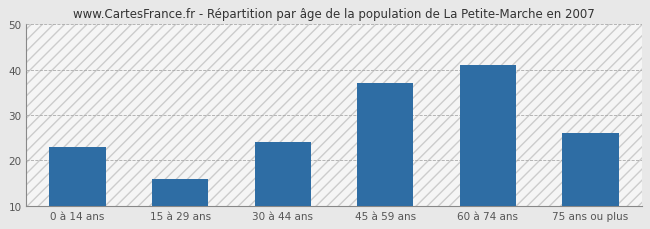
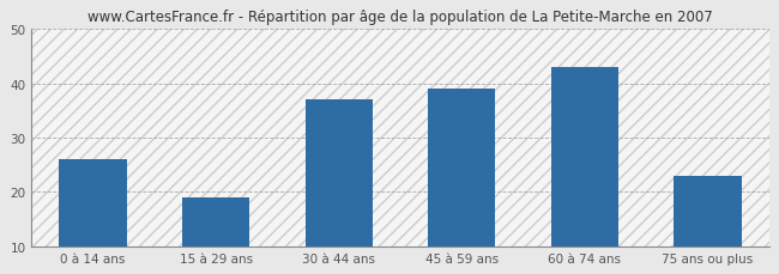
0 à 14 ans: 23 -> 26
15 à 29 ans: 16 -> 19
30 à 44 ans: 24 -> 37
45 à 59 ans: 37 -> 39
60 à 74 ans: 41 -> 43
75 ans ou plus: 26 -> 23
